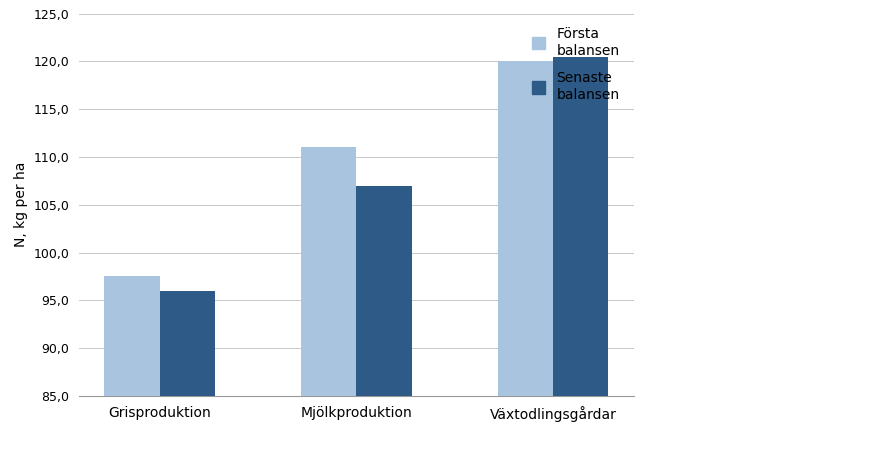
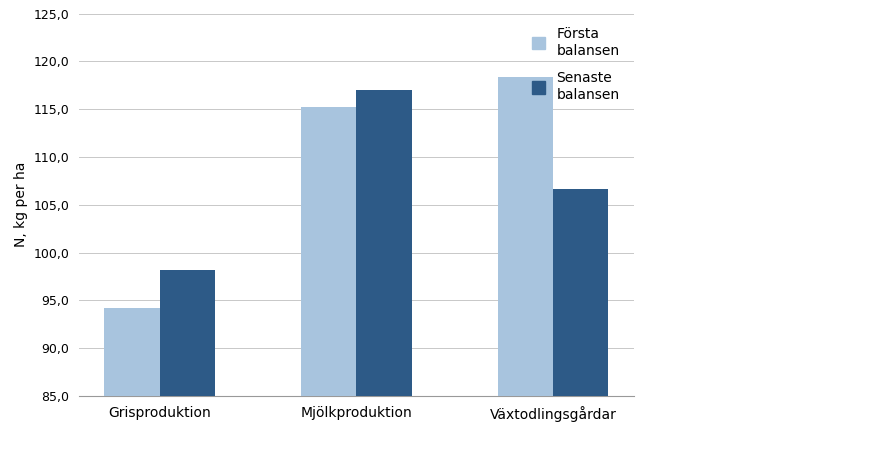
Första balansen/Grisproduktion: 97,5 -> 94,2
Senaste balansen/Grisproduktion: 96,0 -> 98,2
Första balansen/Mjölkproduktion: 111,0 -> 115,2
Senaste balansen/Mjölkproduktion: 107,0 -> 117,0
Första balansen/Växtodlingsgårdar: 120,0 -> 118,4
Senaste balansen/Växtodlingsgårdar: 120,5 -> 106,6
